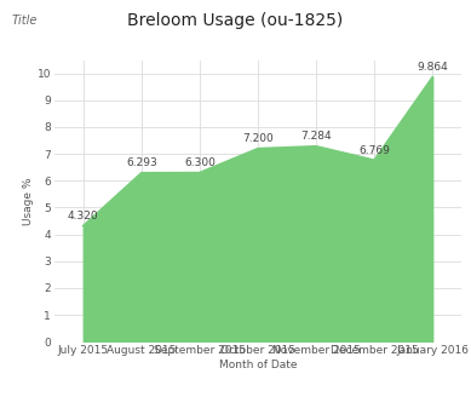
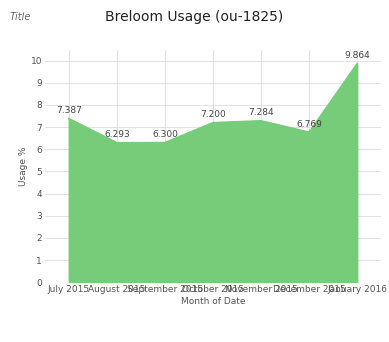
July 2015: 4.320 -> 7.387
